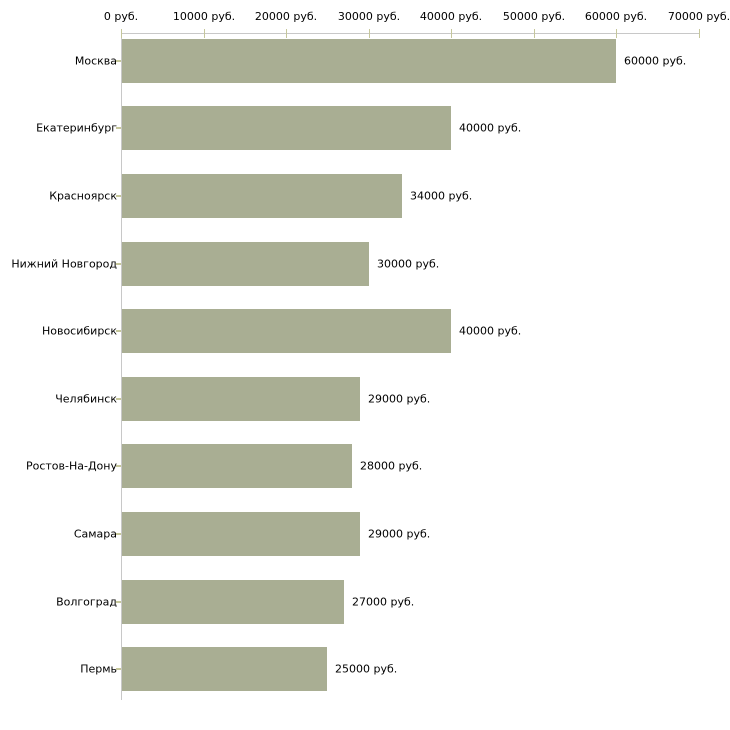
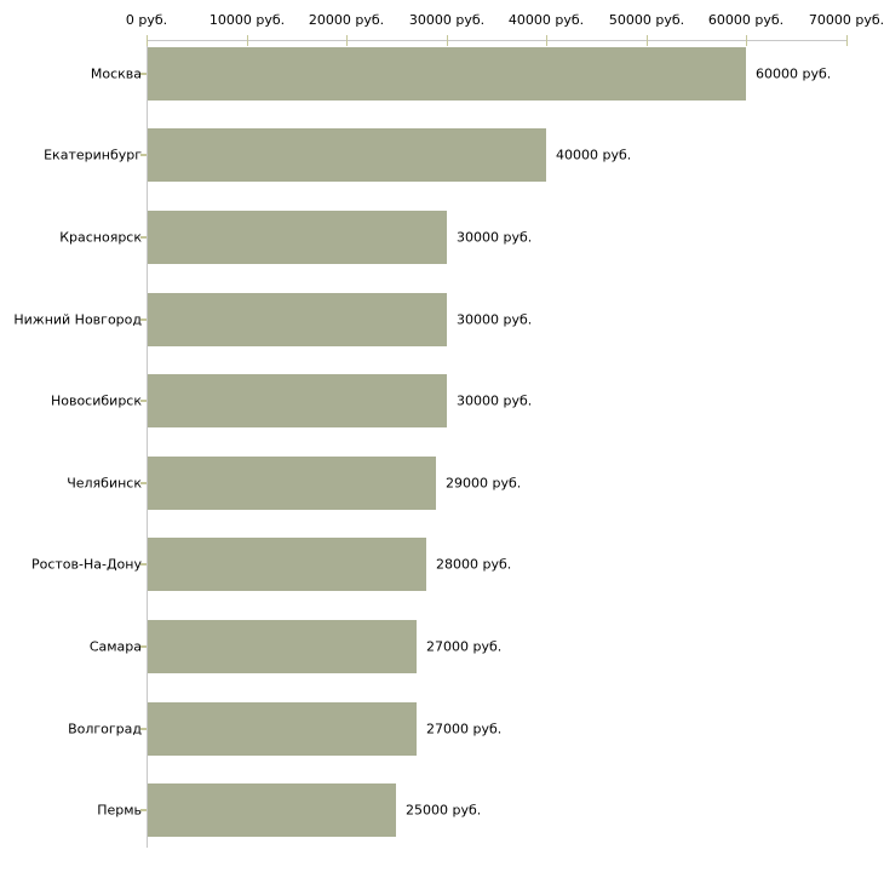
Красноярск: 34000 -> 30000
Новосибирск: 40000 -> 30000
Самара: 29000 -> 27000
